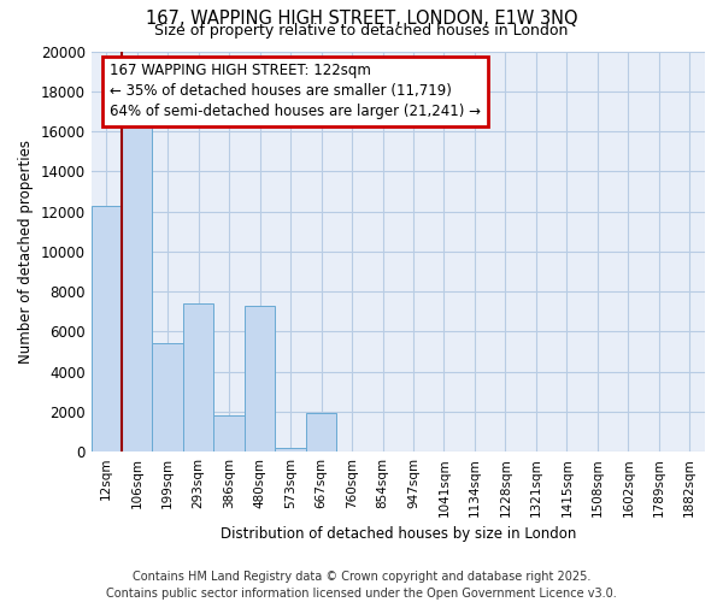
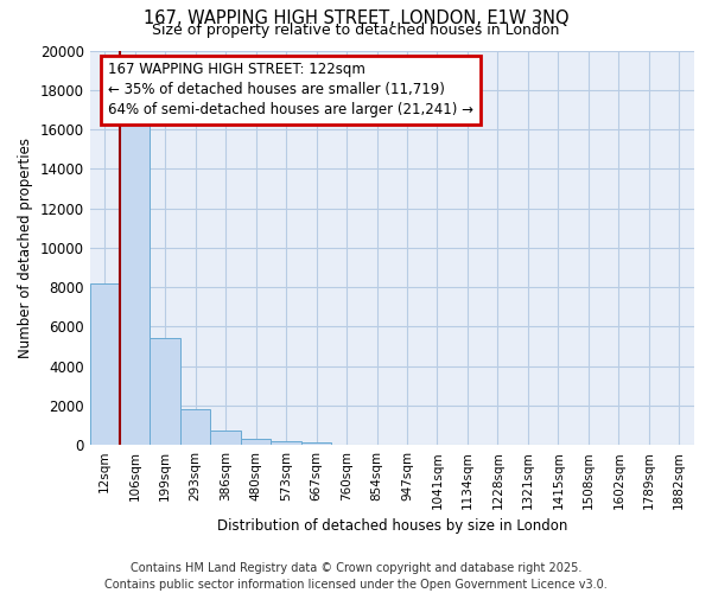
12sqm: 12300 -> 8200
293sqm: 7400 -> 1800
386sqm: 1800 -> 700
480sqm: 7300 -> 300
667sqm: 1900 -> 200
